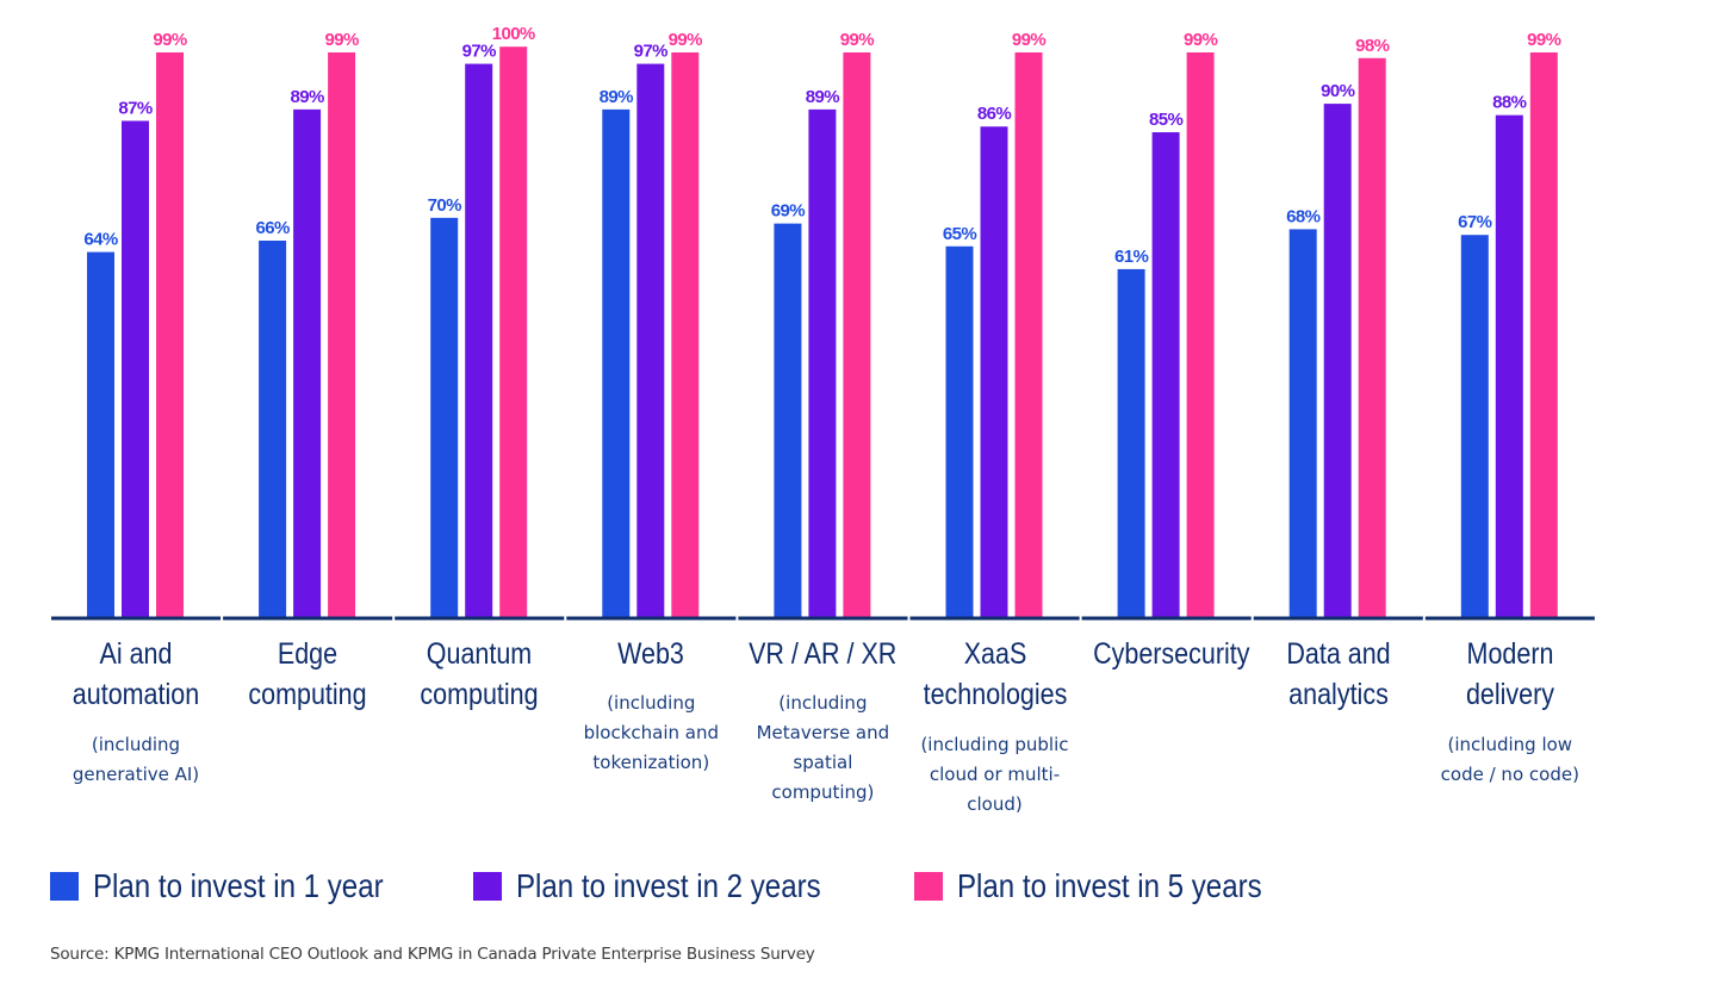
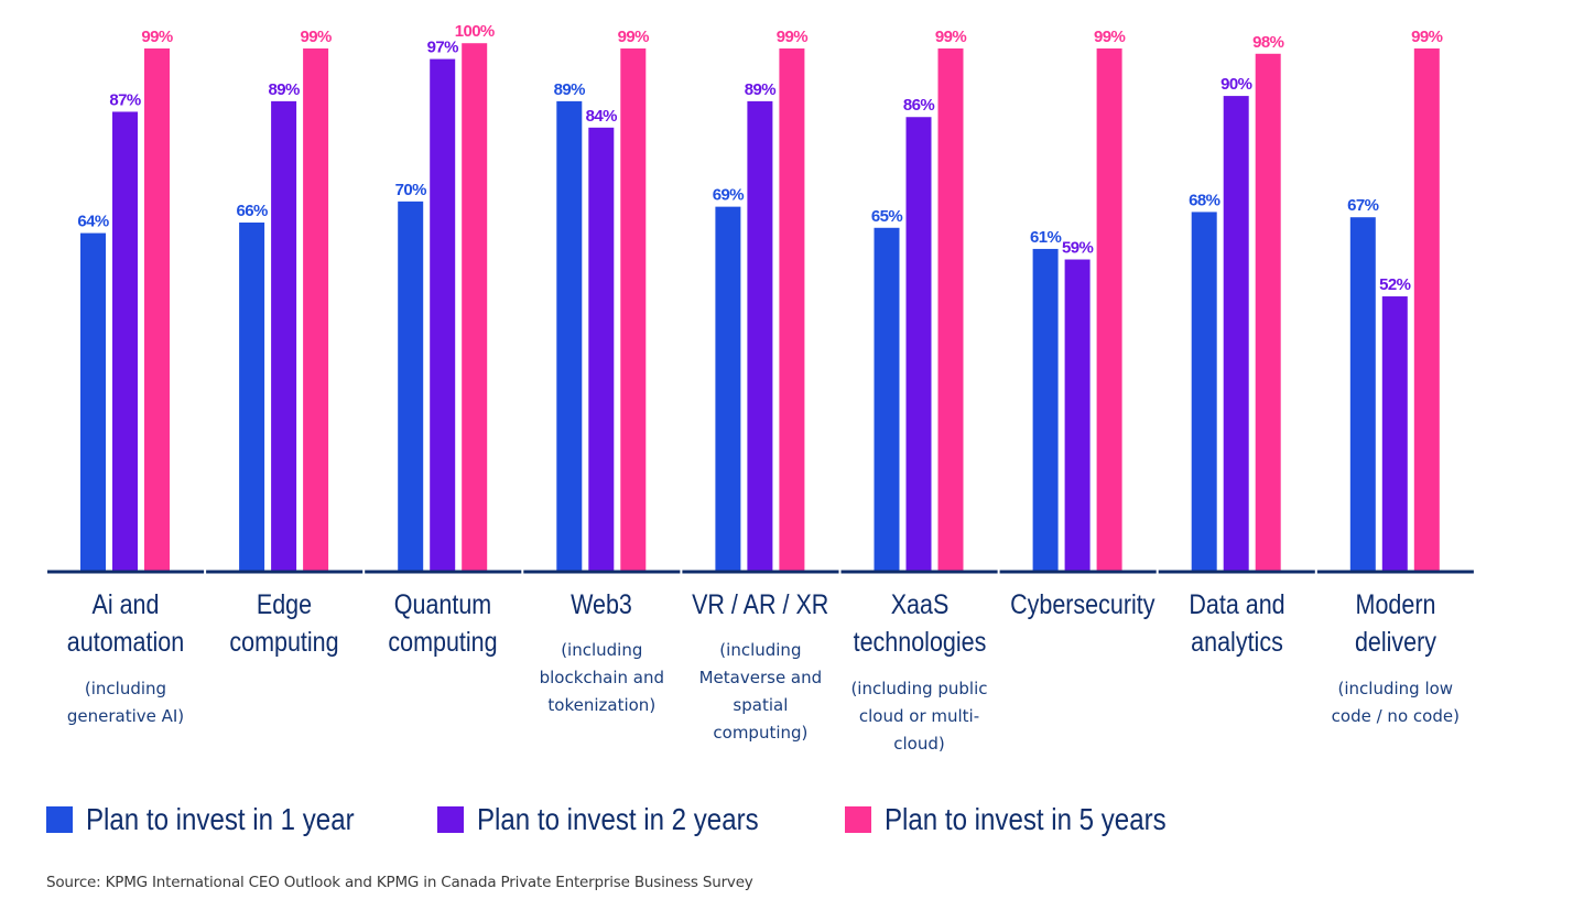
Plan to invest in 2 years/Web3: 97% -> 84%
Plan to invest in 2 years/Cybersecurity: 85% -> 59%
Plan to invest in 2 years/Modern delivery: 88% -> 52%
